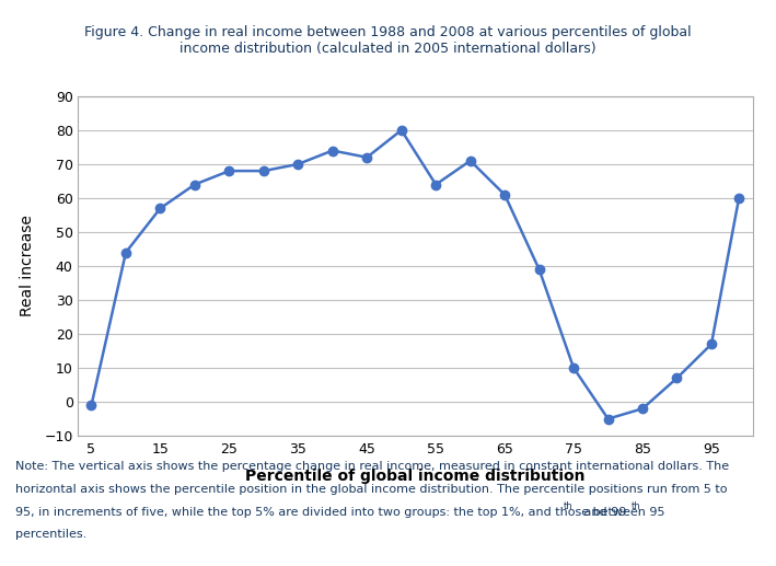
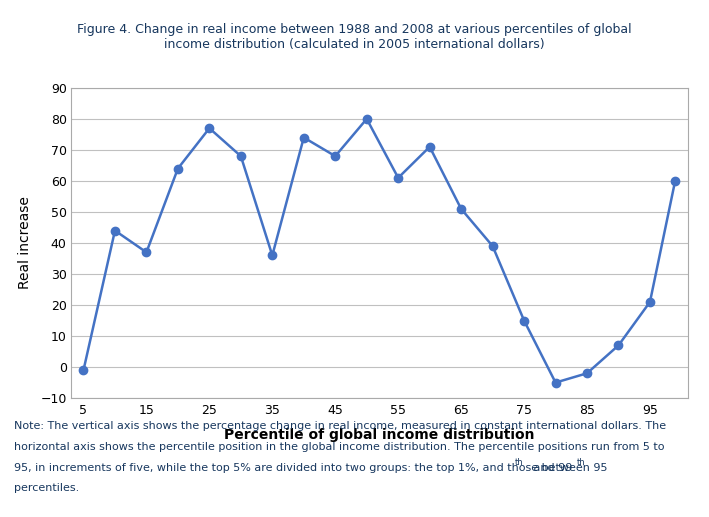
15: 57 -> 37
25: 68 -> 77
35: 70 -> 36
45: 72 -> 68
55: 64 -> 61
65: 61 -> 51
75: 10 -> 15
95: 17 -> 21
